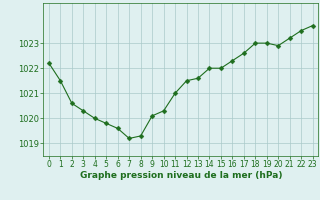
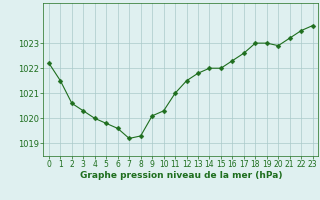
13: 1021.6 -> 1021.8
